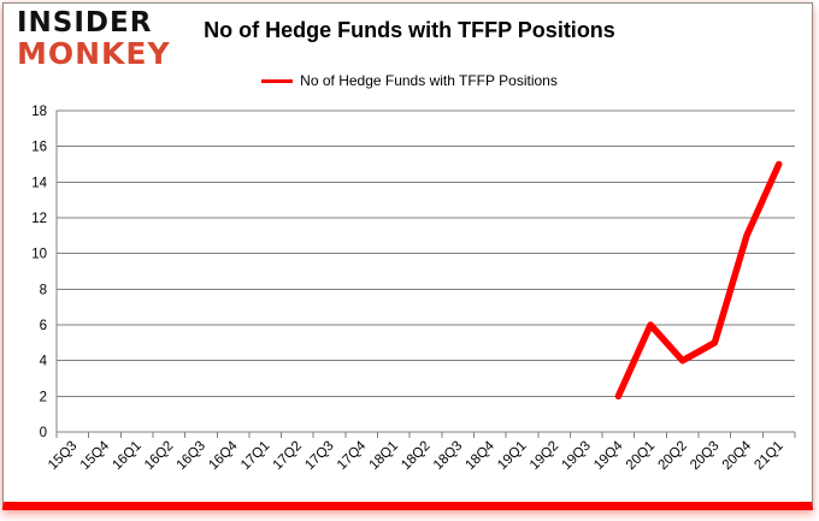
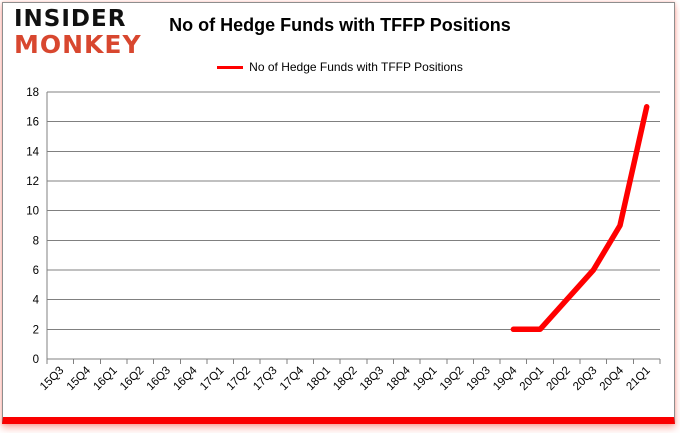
20Q1: 6 -> 2
20Q3: 5 -> 6
20Q4: 11 -> 9
21Q1: 15 -> 17
